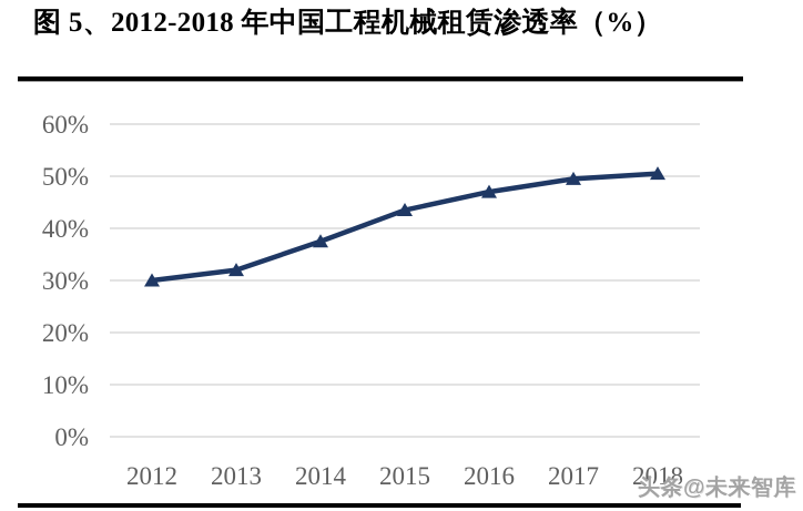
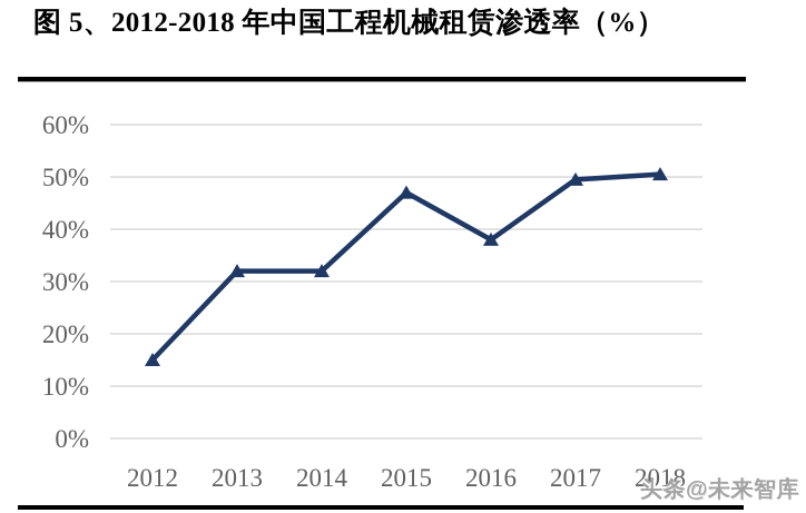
2012: 30% -> 15%
2014: 38% -> 32%
2015: 44% -> 47%
2016: 47% -> 38%
